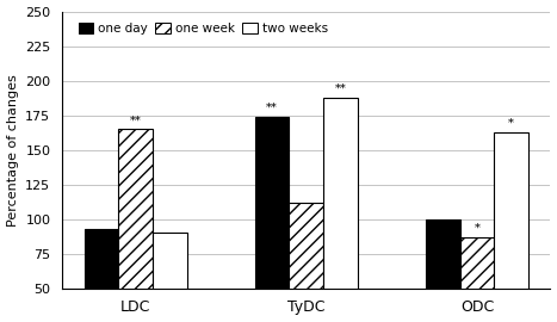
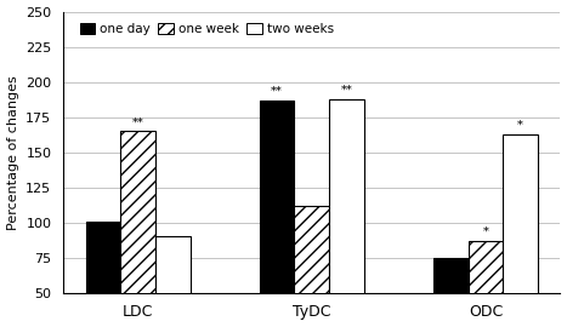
one day/LDC: 93 -> 101
one day/TyDC: 174 -> 187
one day/ODC: 100 -> 75
